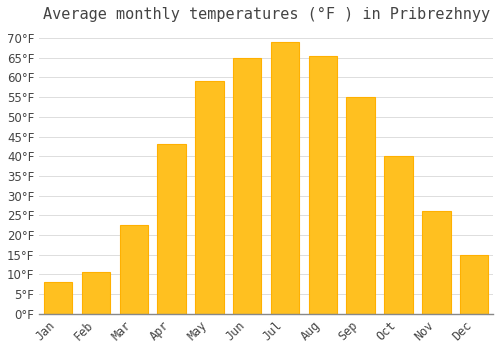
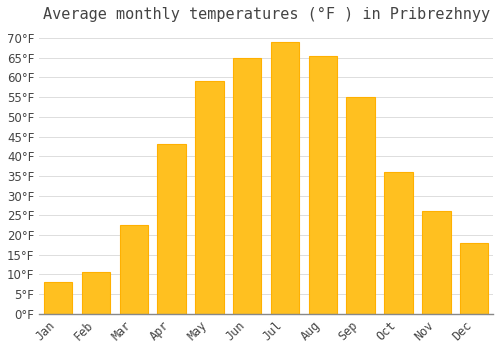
Oct: 40.0°F -> 36.0°F
Dec: 15.0°F -> 18.0°F
